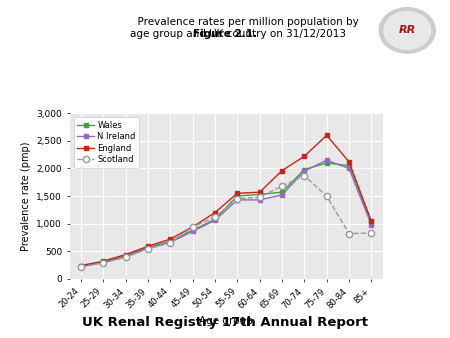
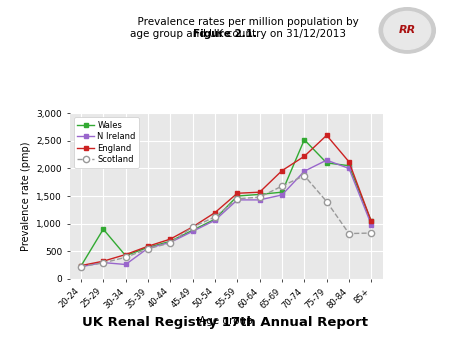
Wales/25-29: 310 -> 900
N Ireland/30-34: 400 -> 260
Wales/70-74: 1,980 -> 2,520
Scotland/75-79: 1,500 -> 1,400
